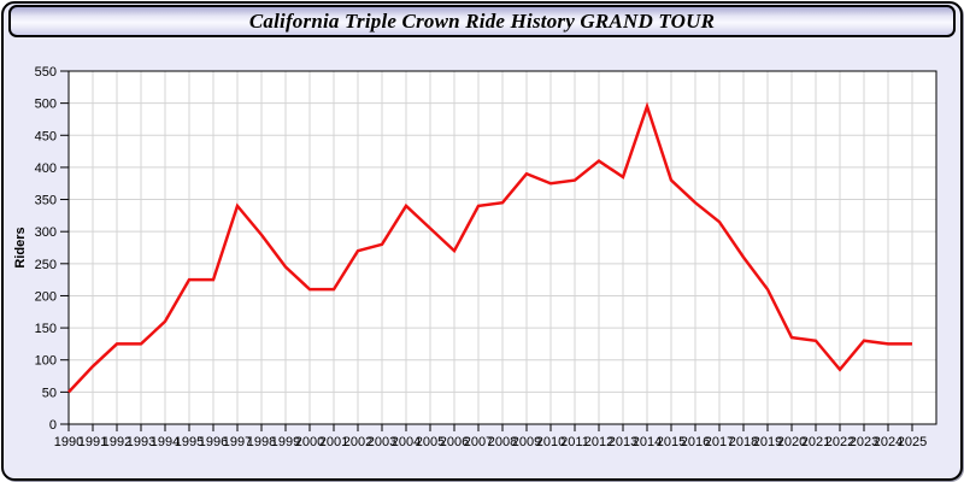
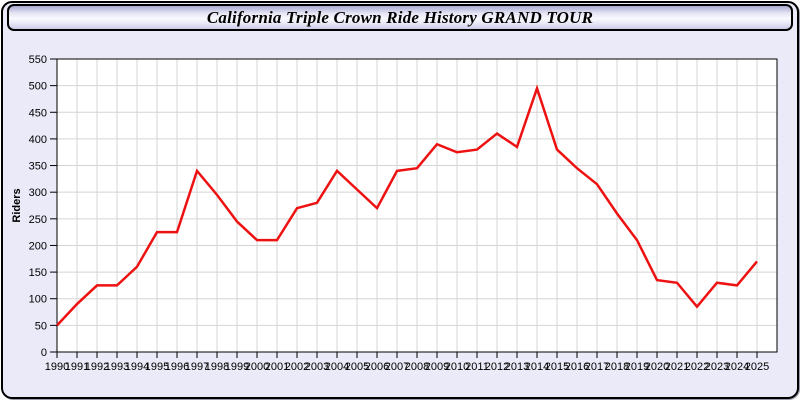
2025: 120 -> 170
